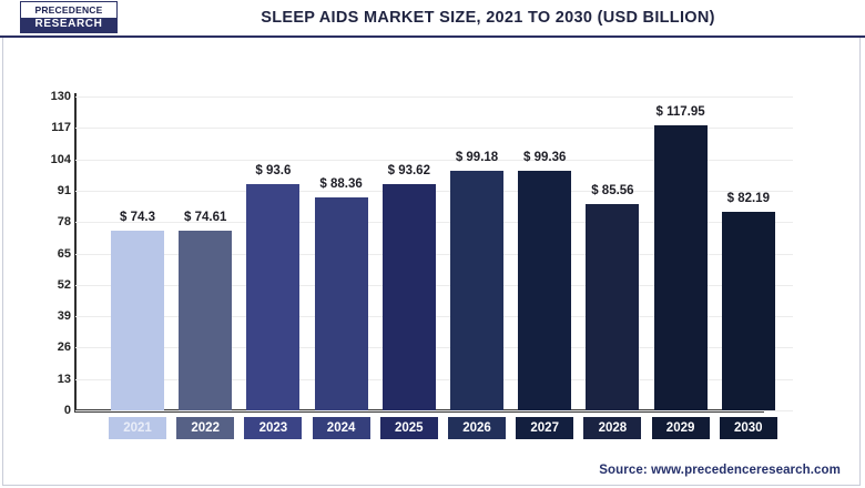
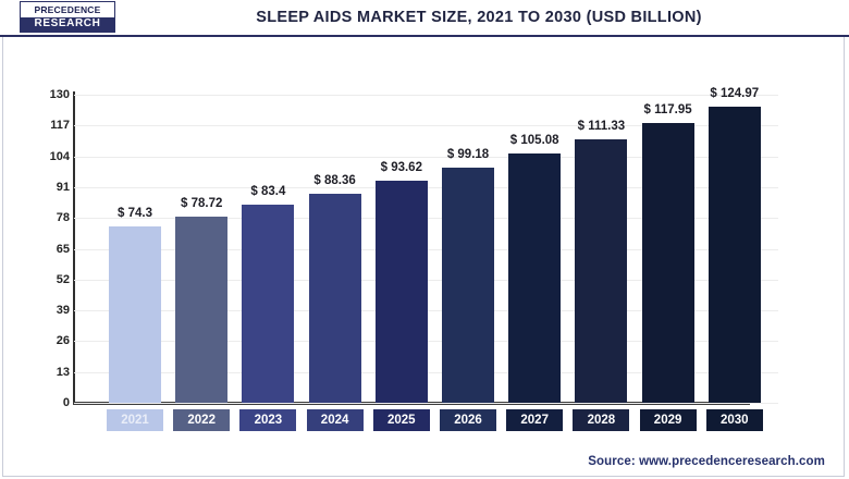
2022: 74.61 -> 78.72
2023: 93.6 -> 83.4
2027: 99.36 -> 105.08
2028: 85.56 -> 111.33
2030: 82.19 -> 124.97
